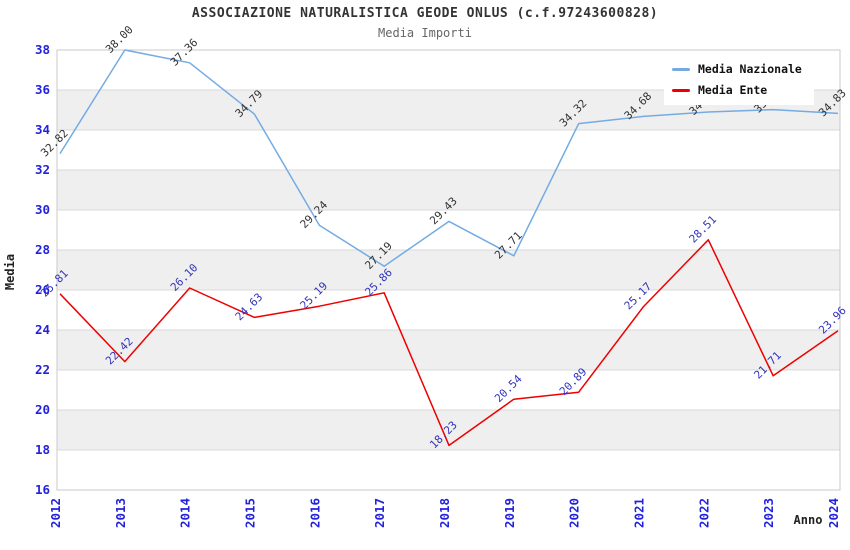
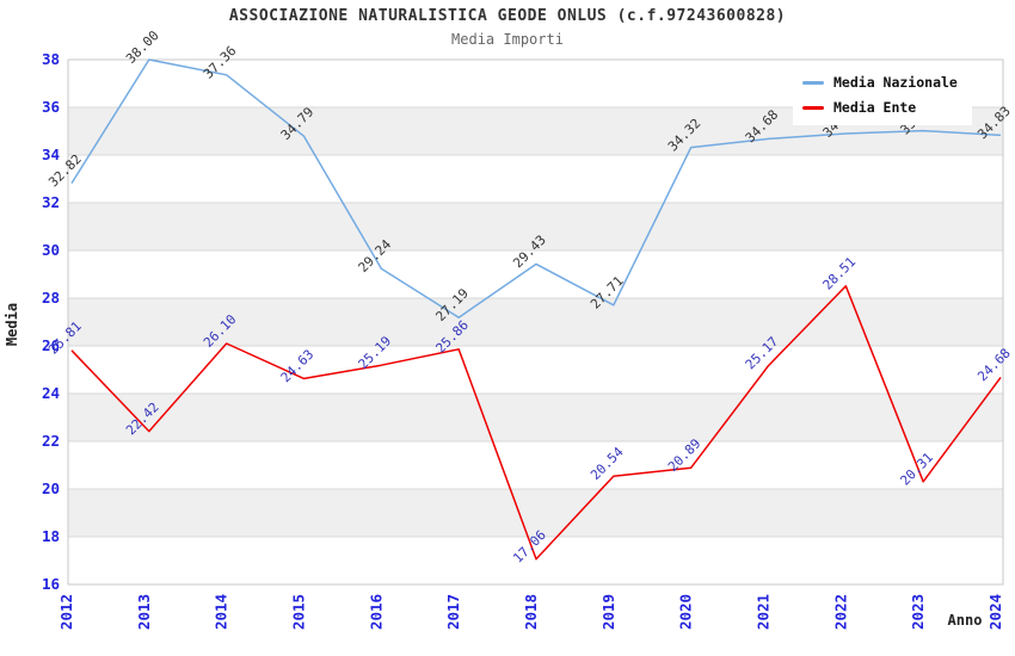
Media Ente/2018: 18.23 -> 17.06
Media Ente/2023: 21.71 -> 20.31
Media Ente/2024: 23.96 -> 24.68
